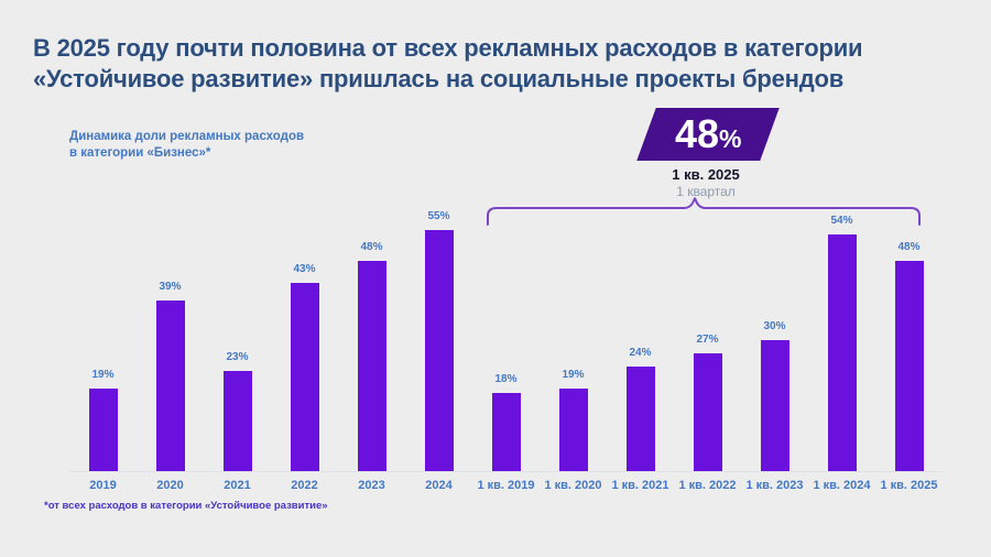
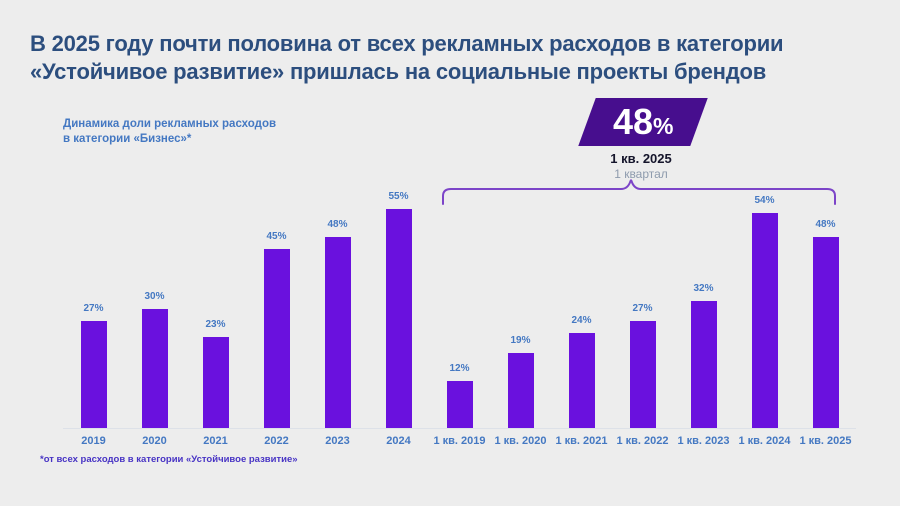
2019: 19% -> 27%
2020: 39% -> 30%
2022: 43% -> 45%
1 кв. 2019: 18% -> 12%
1 кв. 2023: 30% -> 32%
